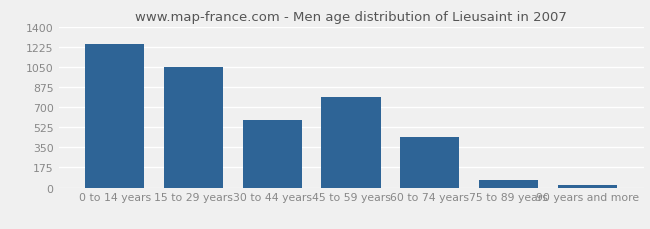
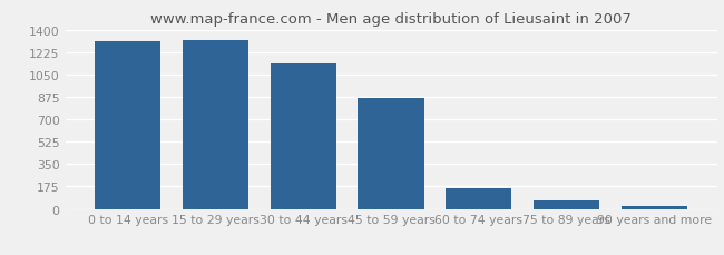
0 to 14 years: 1250 -> 1310
15 to 29 years: 1050 -> 1320
30 to 44 years: 590 -> 1140
45 to 59 years: 790 -> 870
60 to 74 years: 440 -> 160
